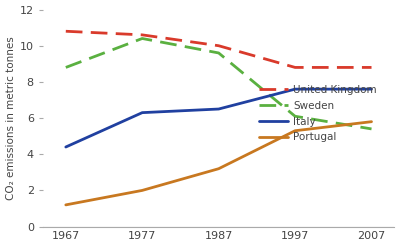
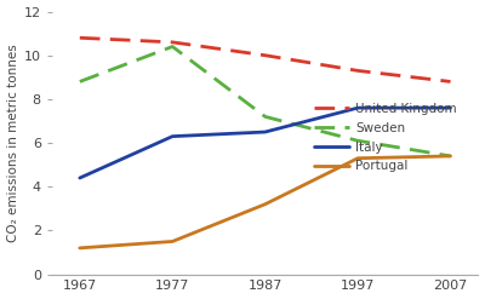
Portugal/1977: 2.0 -> 1.5
Sweden/1987: 9.6 -> 7.2
United Kingdom/1997: 8.8 -> 9.3
Portugal/2007: 5.8 -> 5.4
